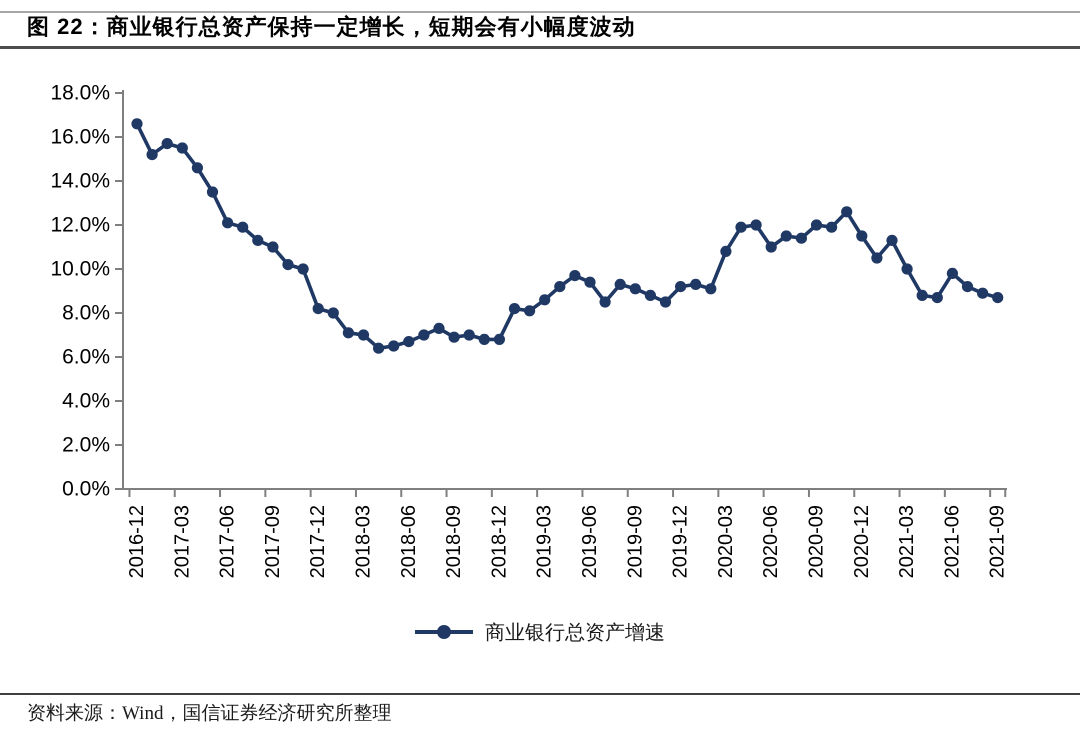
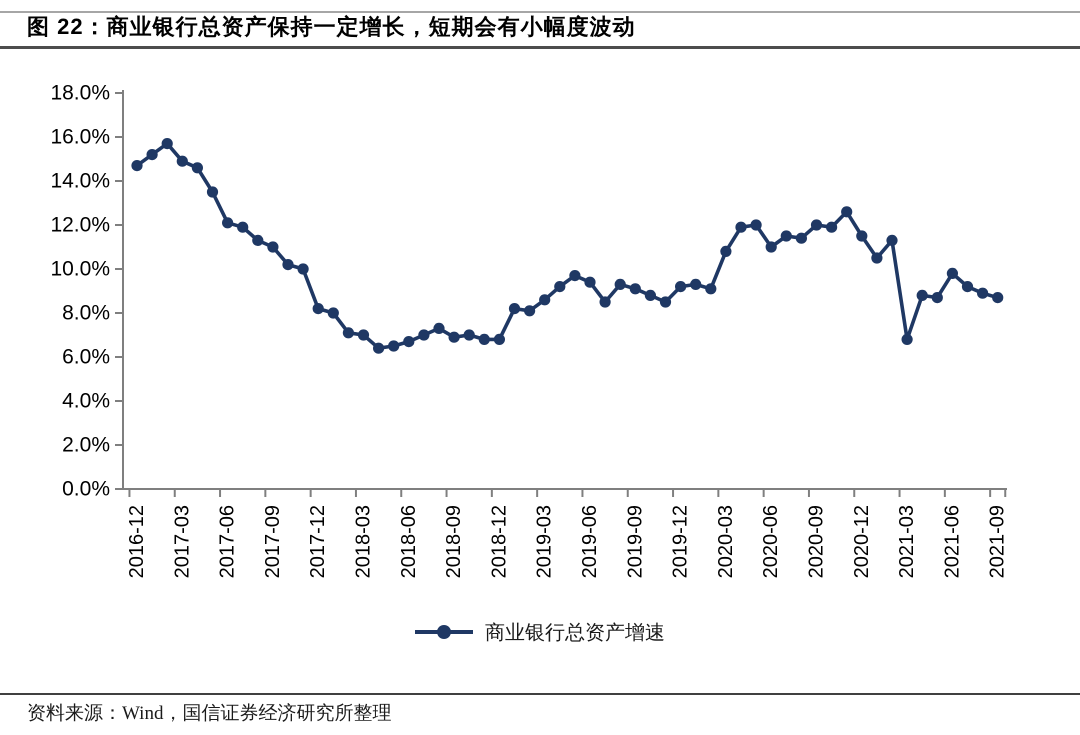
2016-12: 16.6% -> 14.7%
2017-03: 15.5% -> 14.9%
2021-03: 10.0% -> 6.8%
